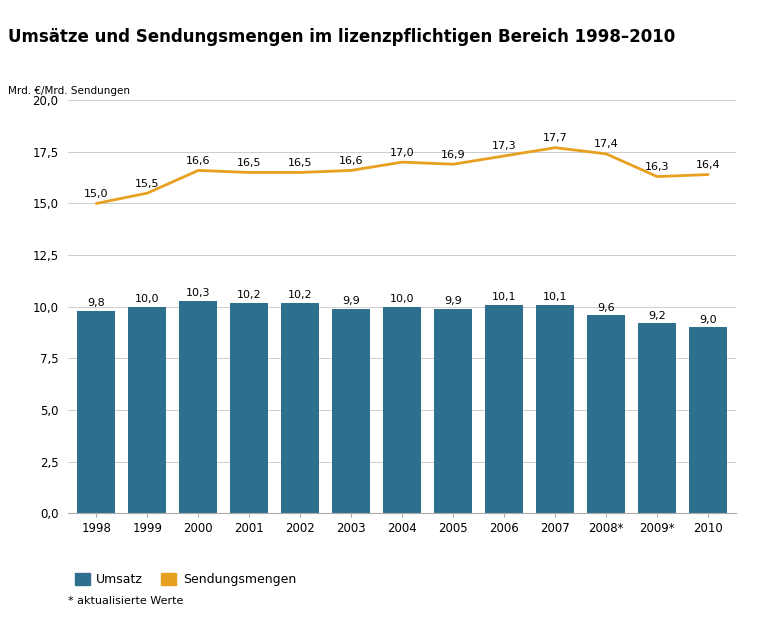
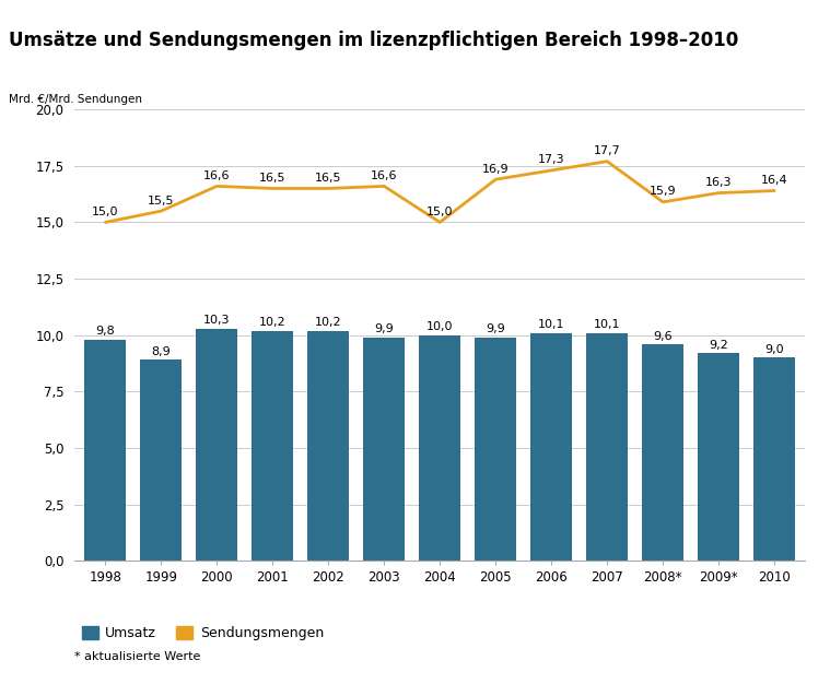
Umsatz/1999: 10,0 -> 8,9
Sendungsmengen/2004: 17,0 -> 15,0
Sendungsmengen/2008*: 17,4 -> 15,9
